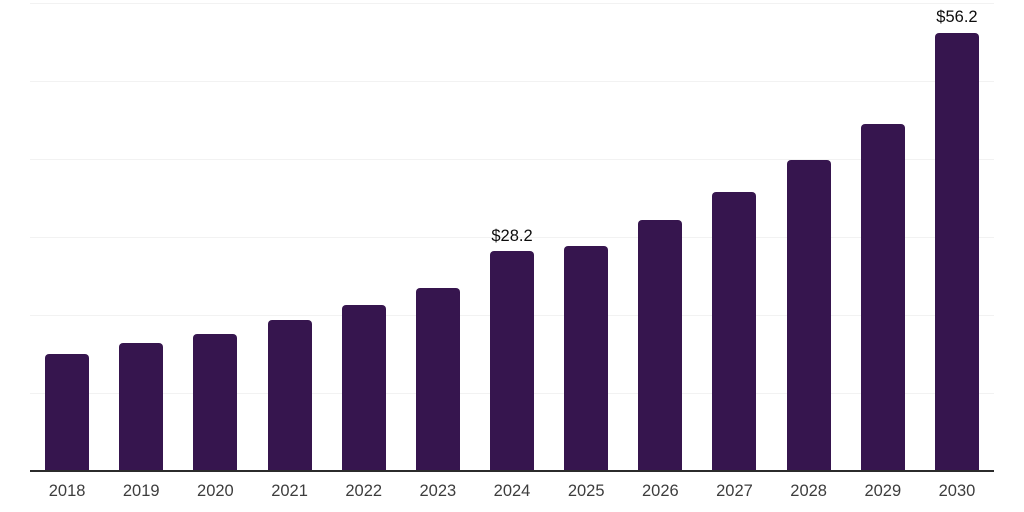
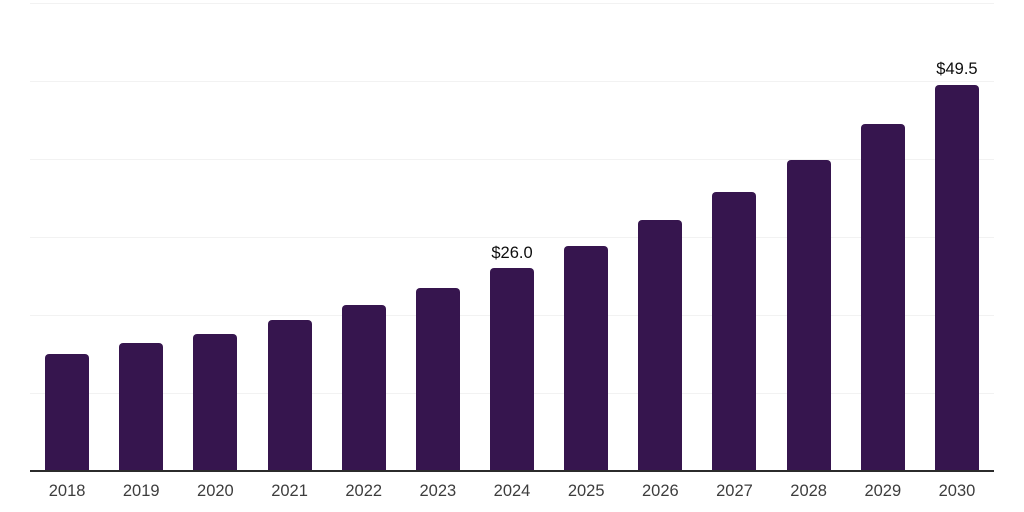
2024: $28.2 -> $26.0
2030: $56.2 -> $49.5
